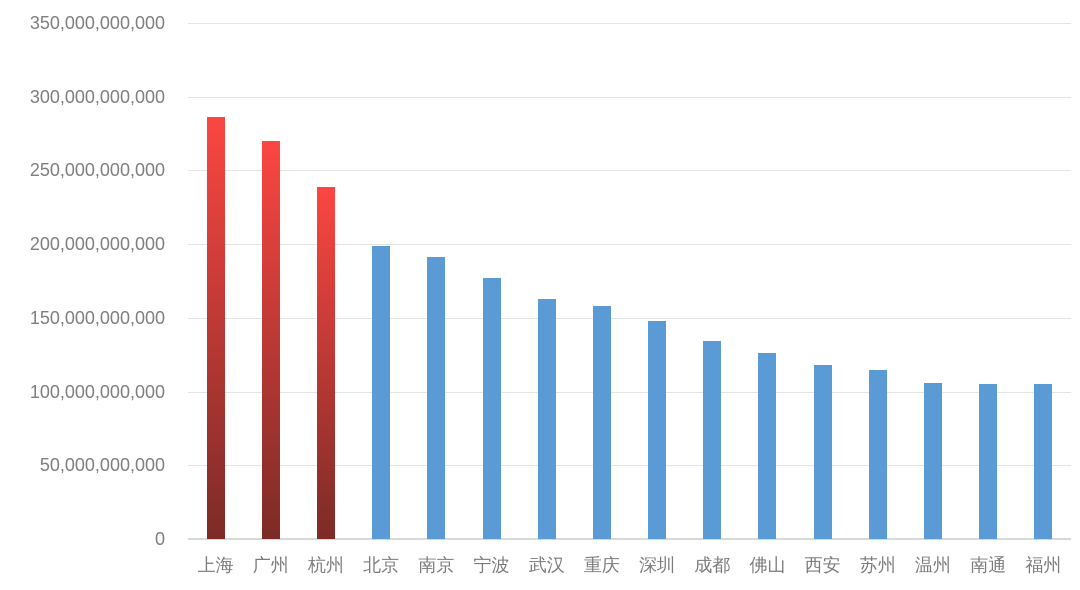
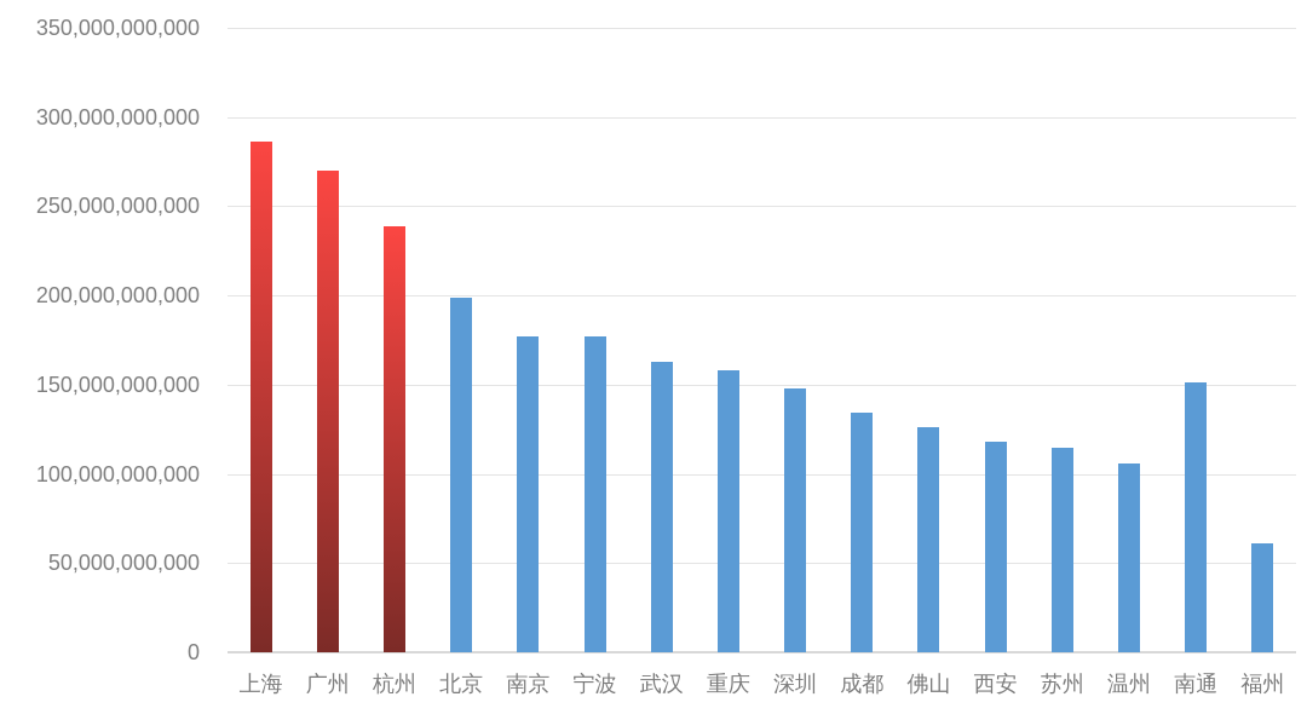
南京: 191000000000 -> 177000000000
南通: 105000000000 -> 151000000000
福州: 105000000000 -> 61000000000
